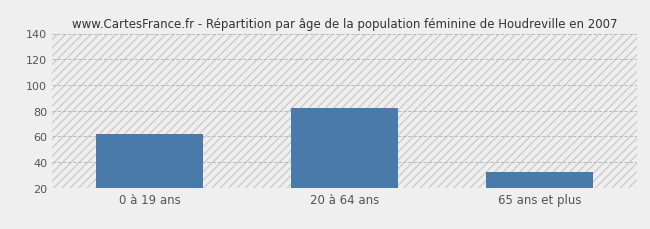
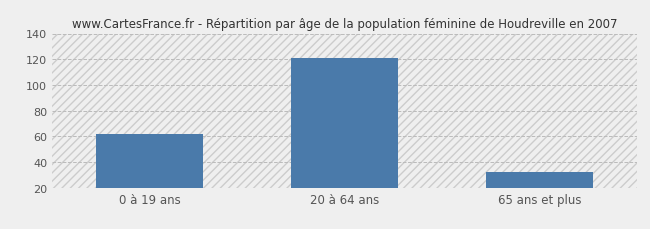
20 à 64 ans: 82 -> 121
